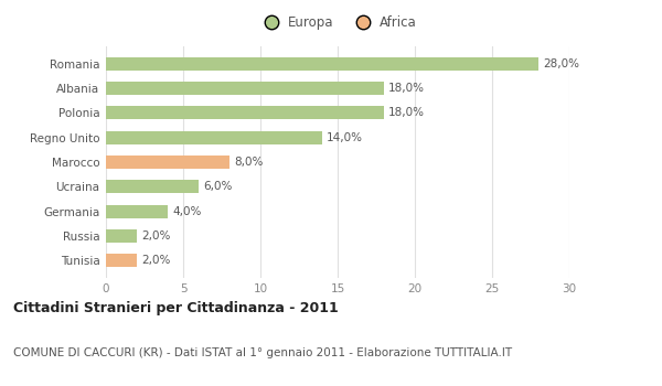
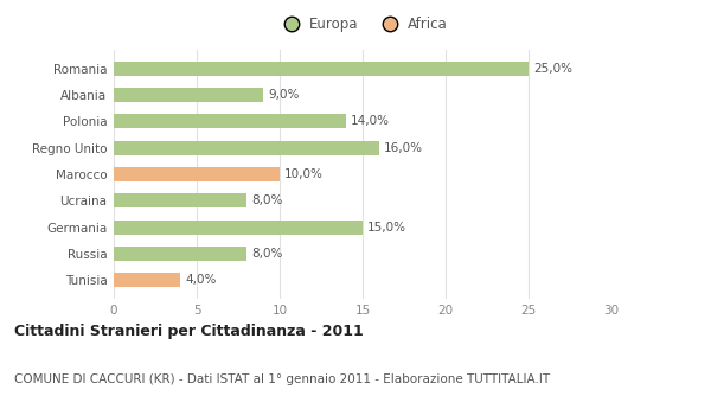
Romania: 28,0% -> 25,0%
Albania: 18,0% -> 9,0%
Polonia: 18,0% -> 14,0%
Regno Unito: 14,0% -> 16,0%
Marocco: 8,0% -> 10,0%
Ucraina: 6,0% -> 8,0%
Germania: 4,0% -> 15,0%
Russia: 2,0% -> 8,0%
Tunisia: 2,0% -> 4,0%
